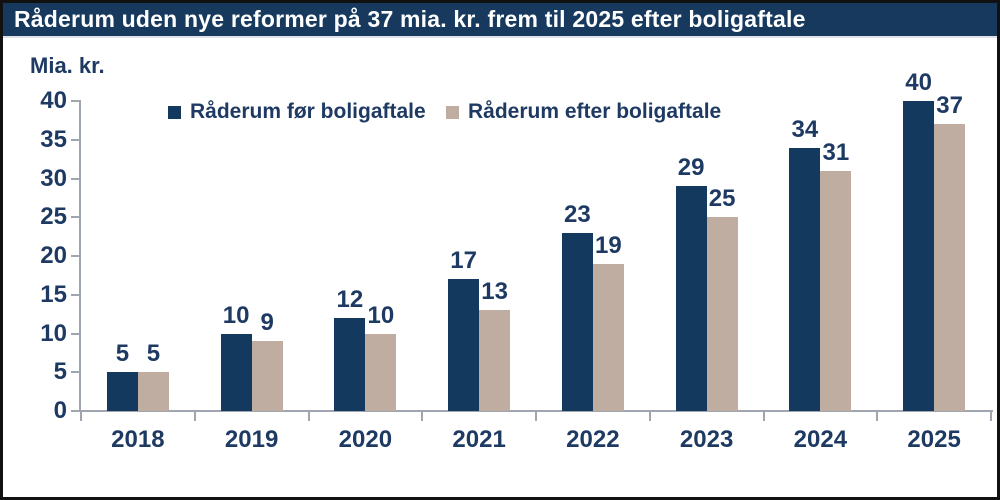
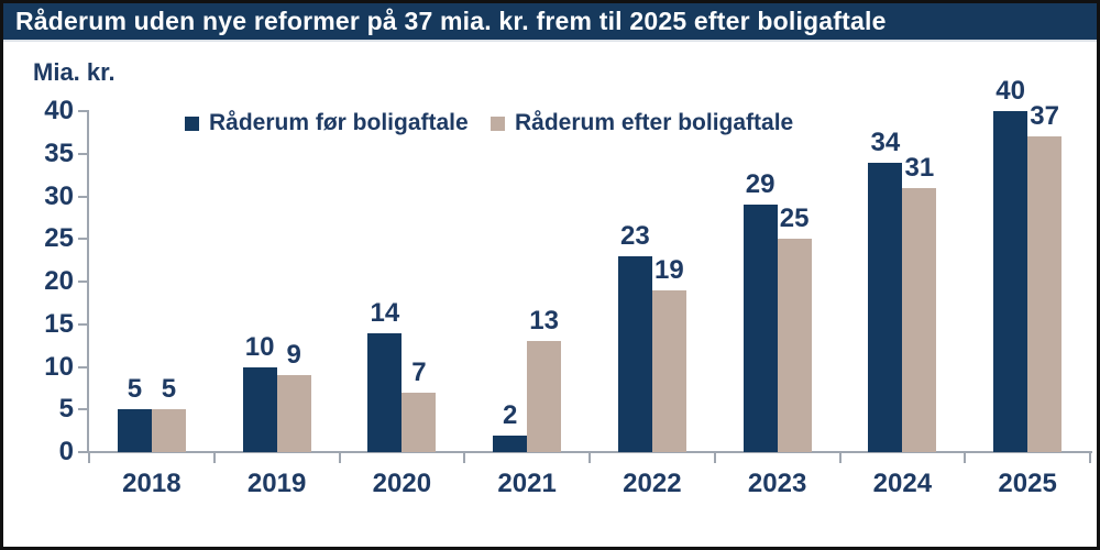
Råderum før boligaftale/2020: 12 -> 14
Råderum efter boligaftale/2020: 10 -> 7
Råderum før boligaftale/2021: 17 -> 2
